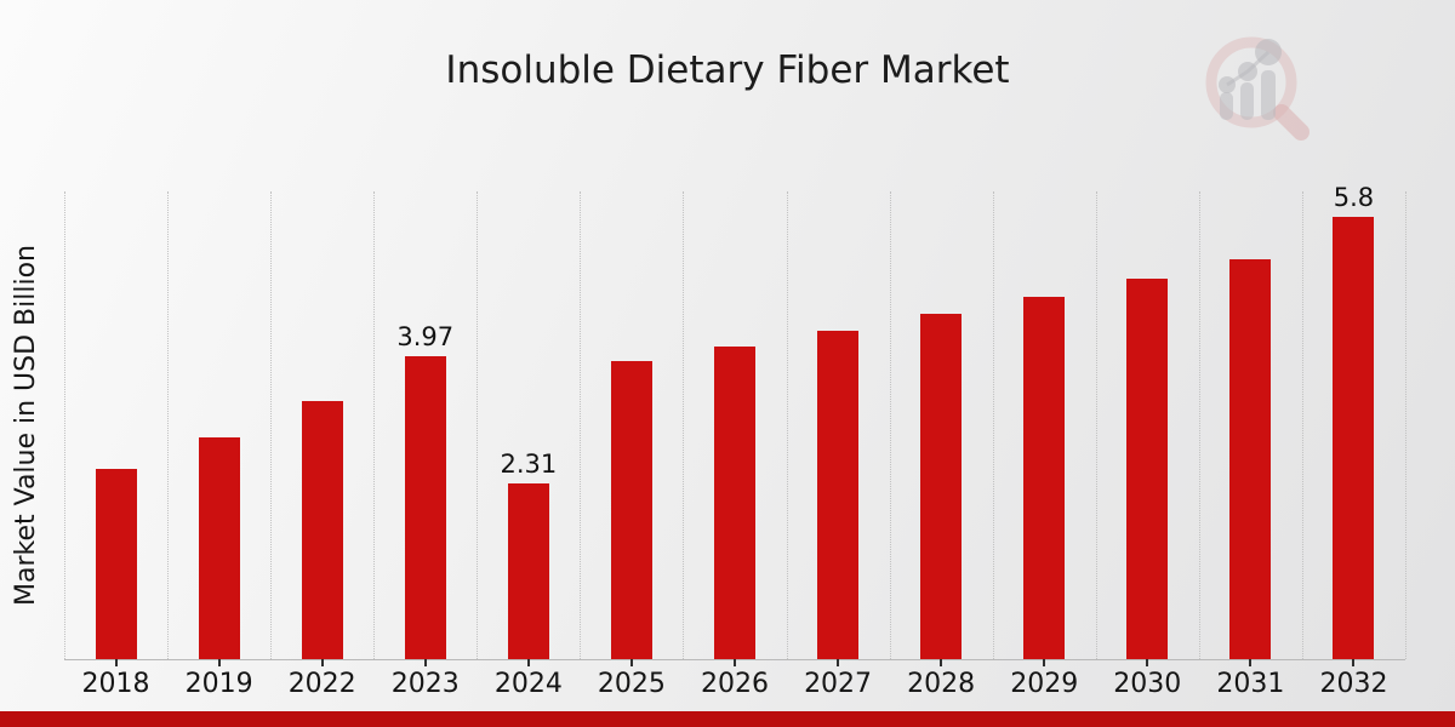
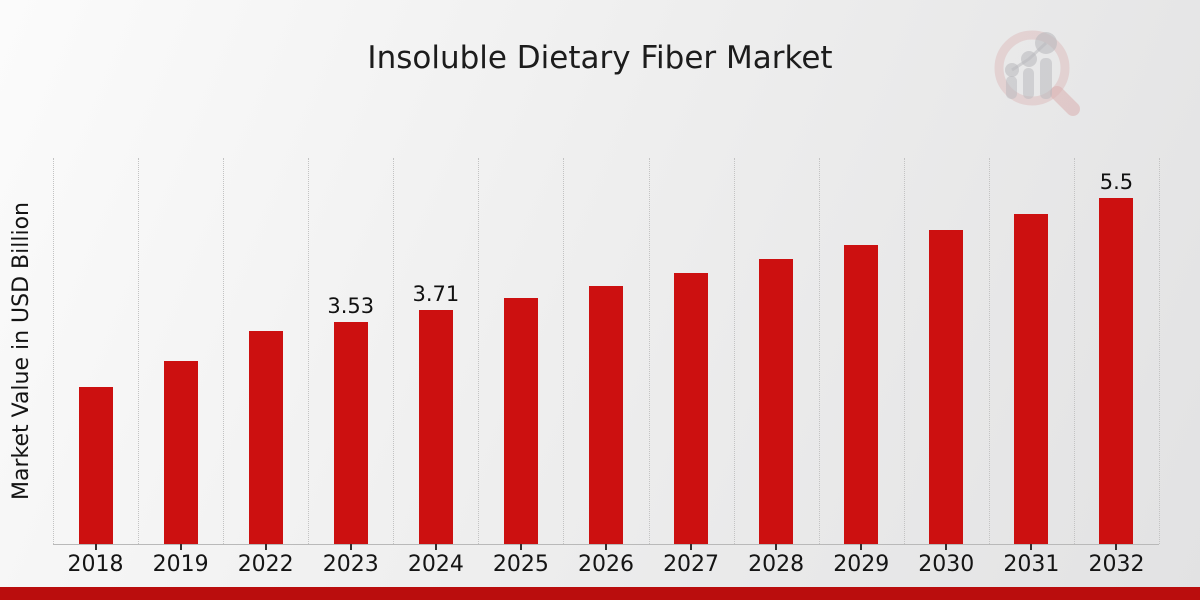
2023: 3.97 -> 3.53
2024: 2.31 -> 3.71
2032: 5.8 -> 5.5
